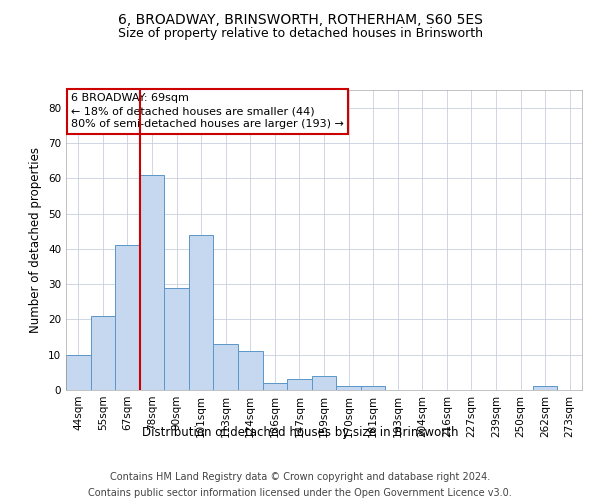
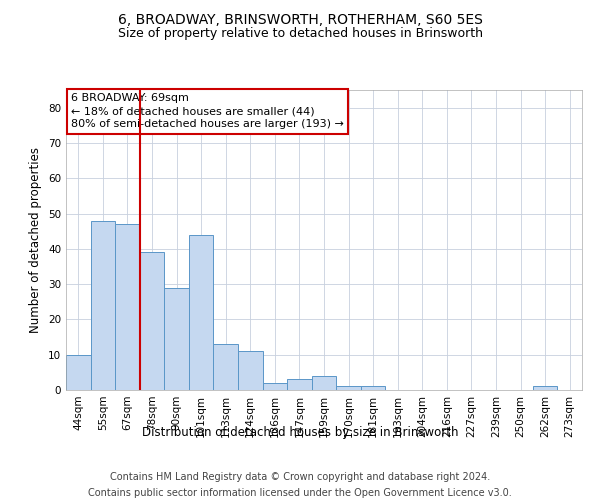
55sqm: 21 -> 48
67sqm: 41 -> 47
78sqm: 61 -> 39
